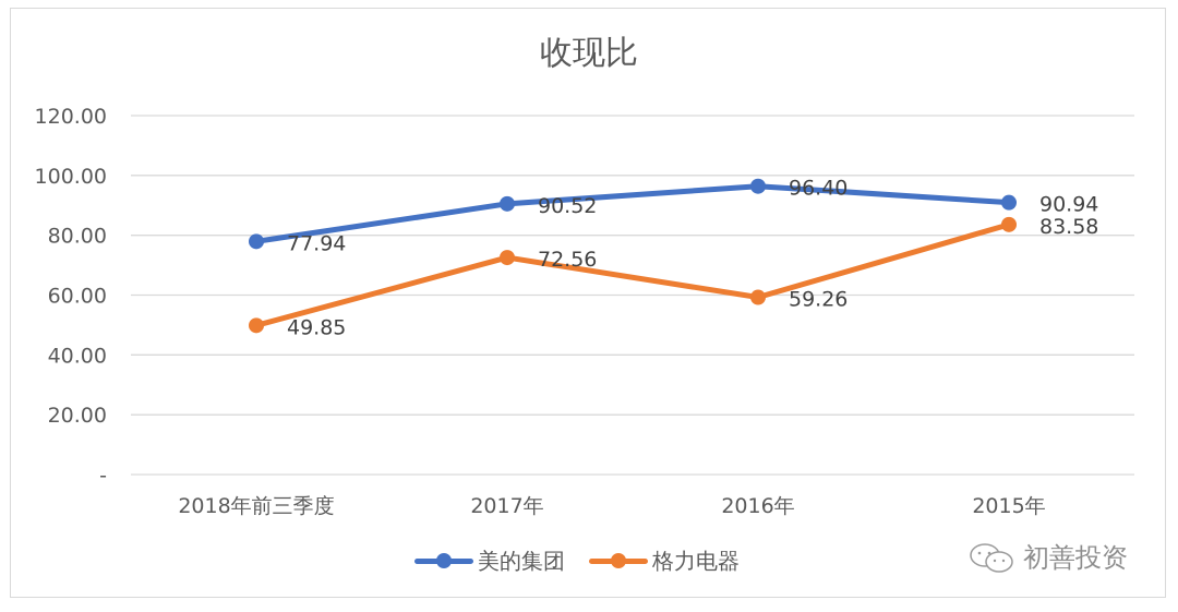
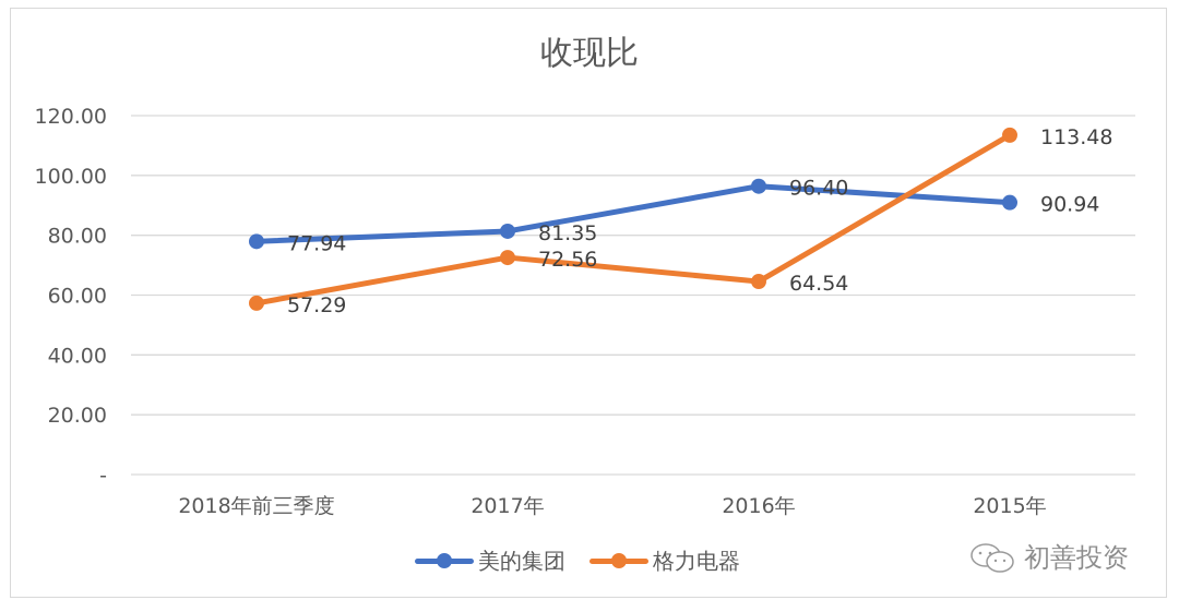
格力电器/2018年前三季度: 49.85 -> 57.29
美的集团/2017年: 90.52 -> 81.35
格力电器/2016年: 59.26 -> 64.54
格力电器/2015年: 83.58 -> 113.48
